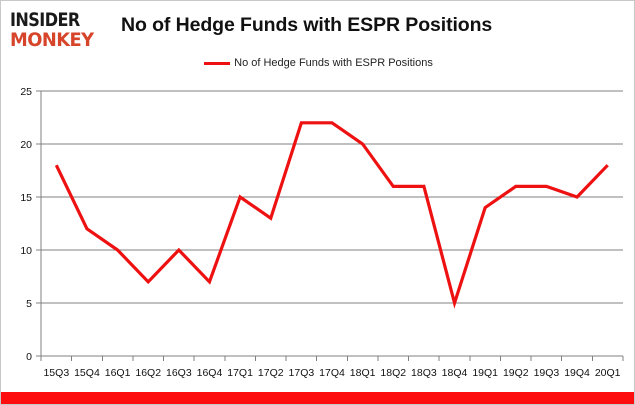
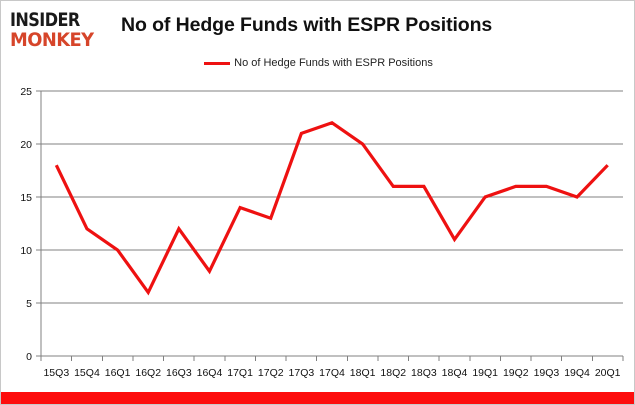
16Q2: 7 -> 6
16Q3: 10 -> 12
16Q4: 7 -> 8
17Q1: 15 -> 14
17Q3: 22 -> 21
18Q4: 5 -> 11
19Q1: 14 -> 15
